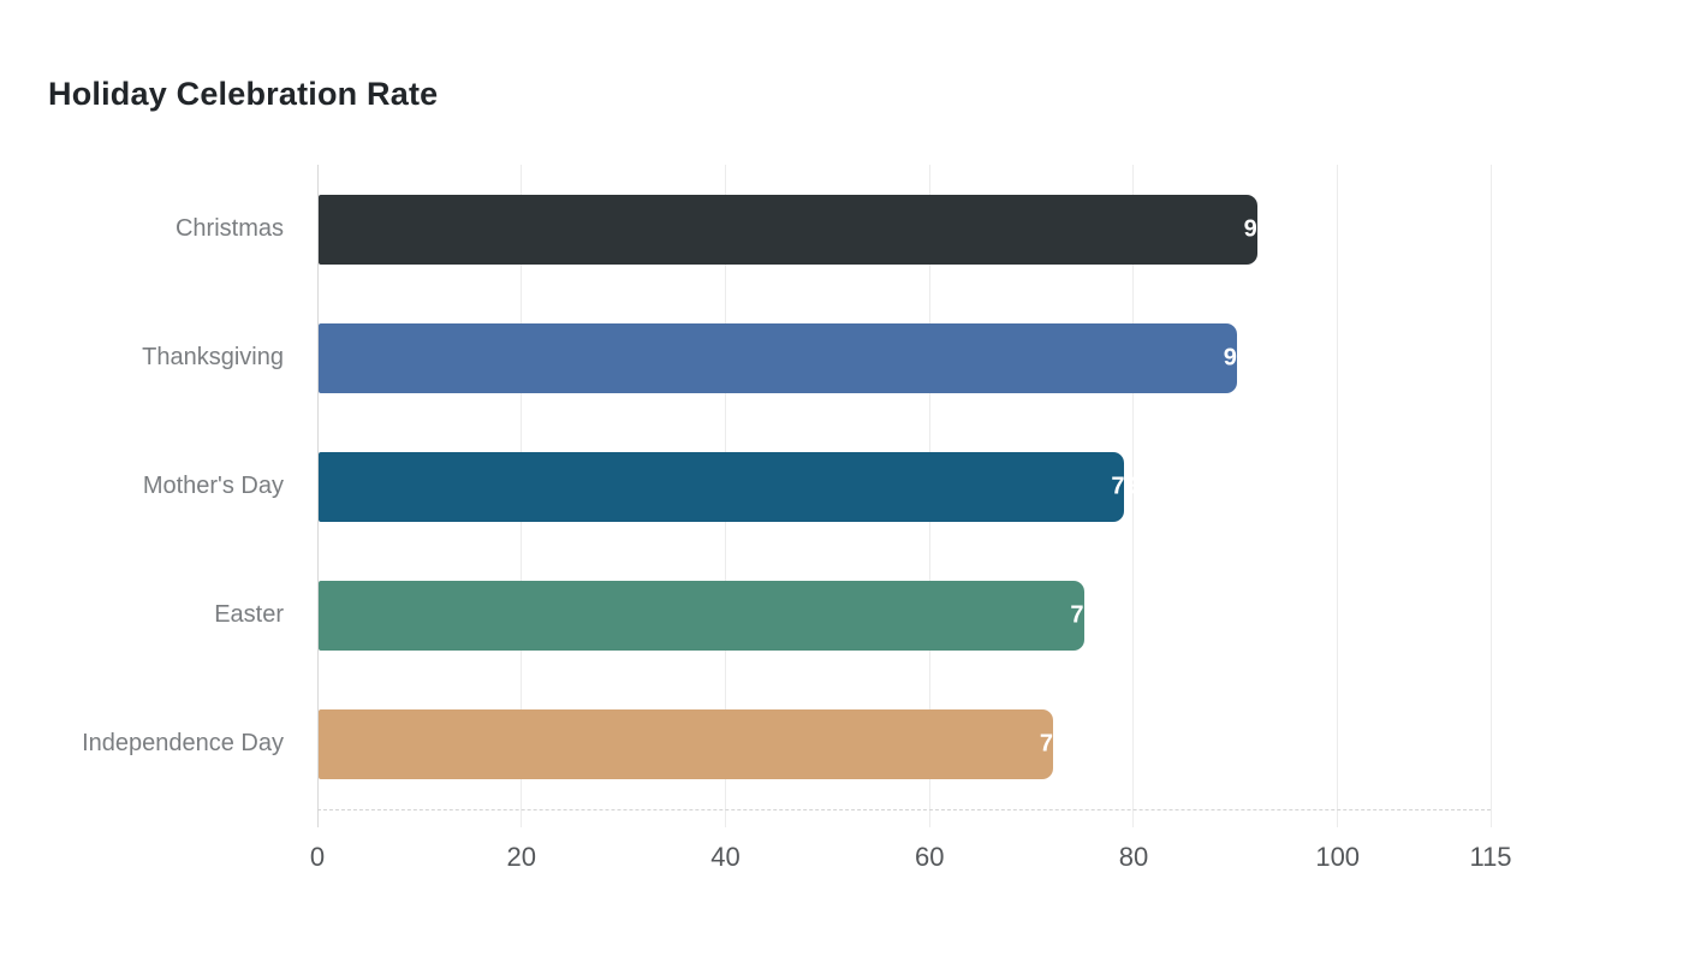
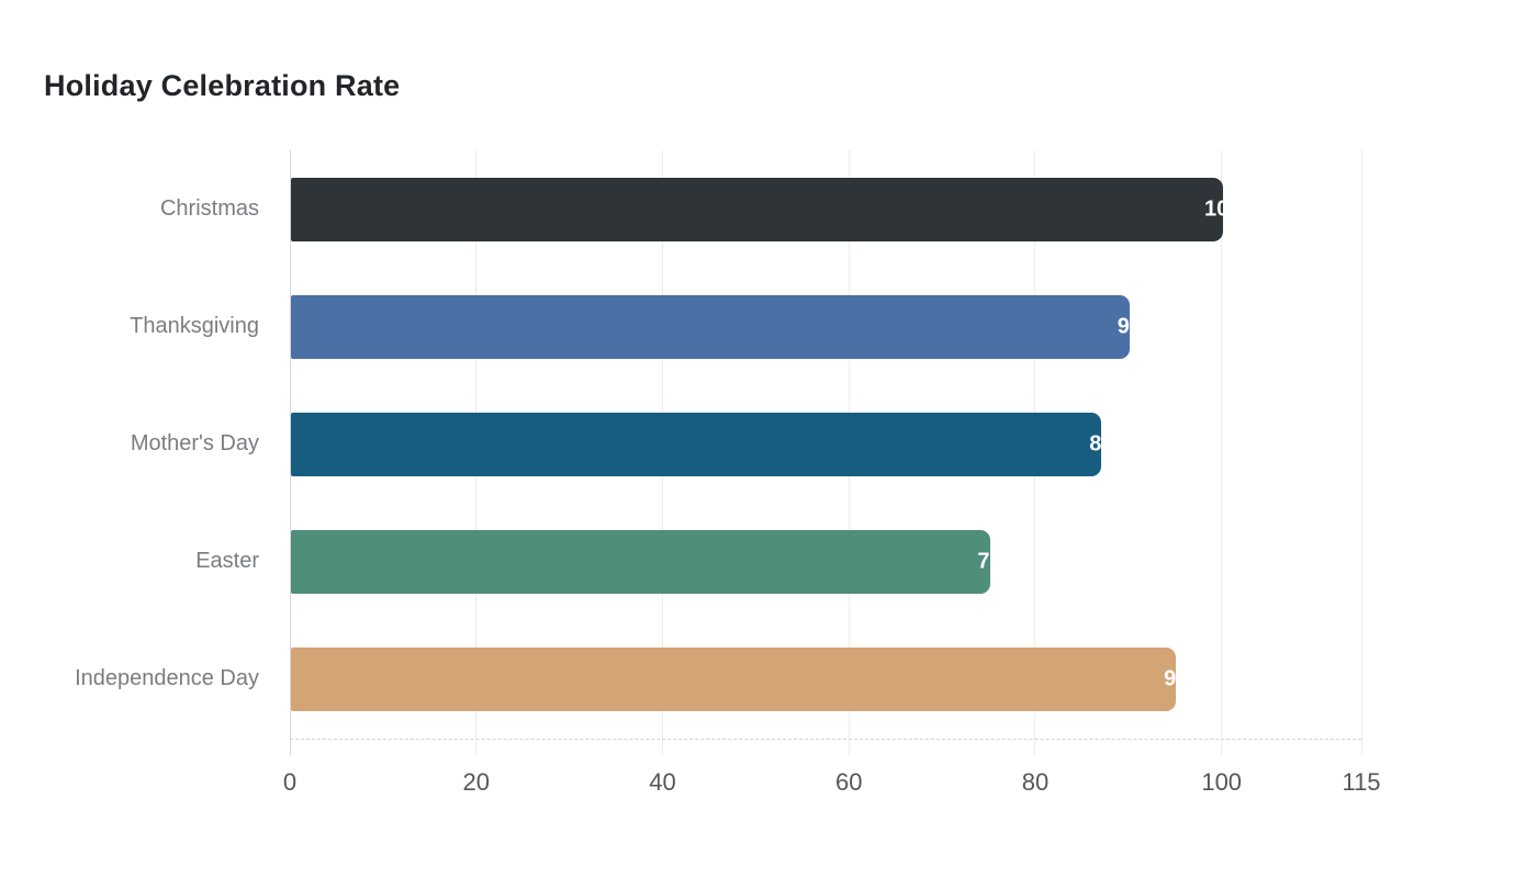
Christmas: 92 -> 100
Mother's Day: 79 -> 87
Independence Day: 72 -> 95
